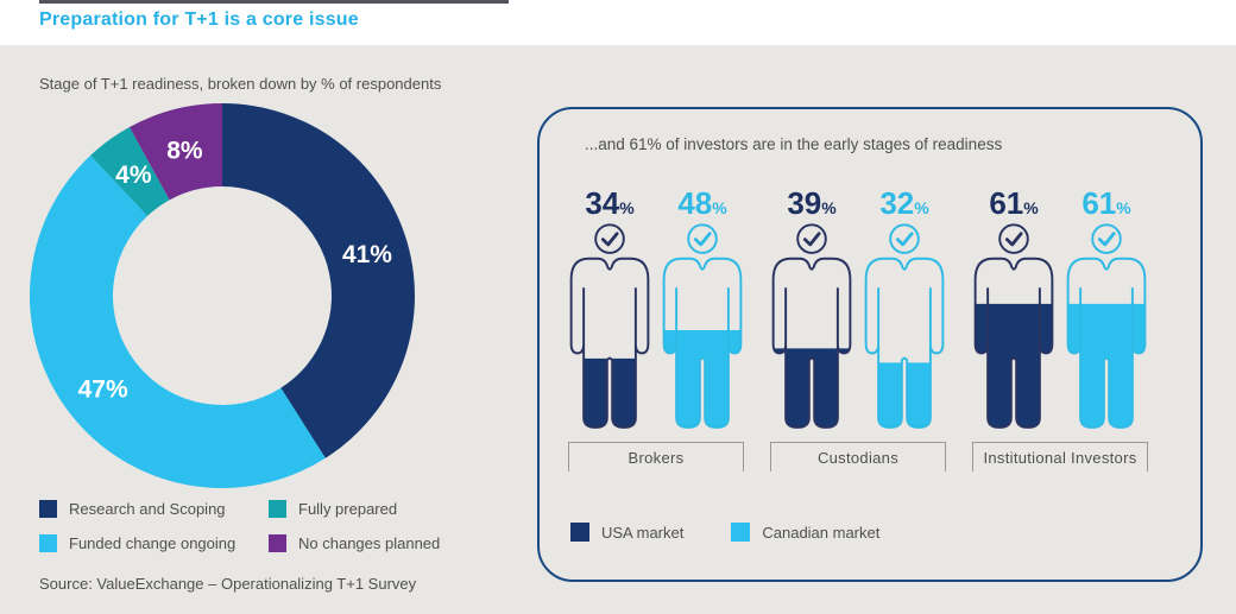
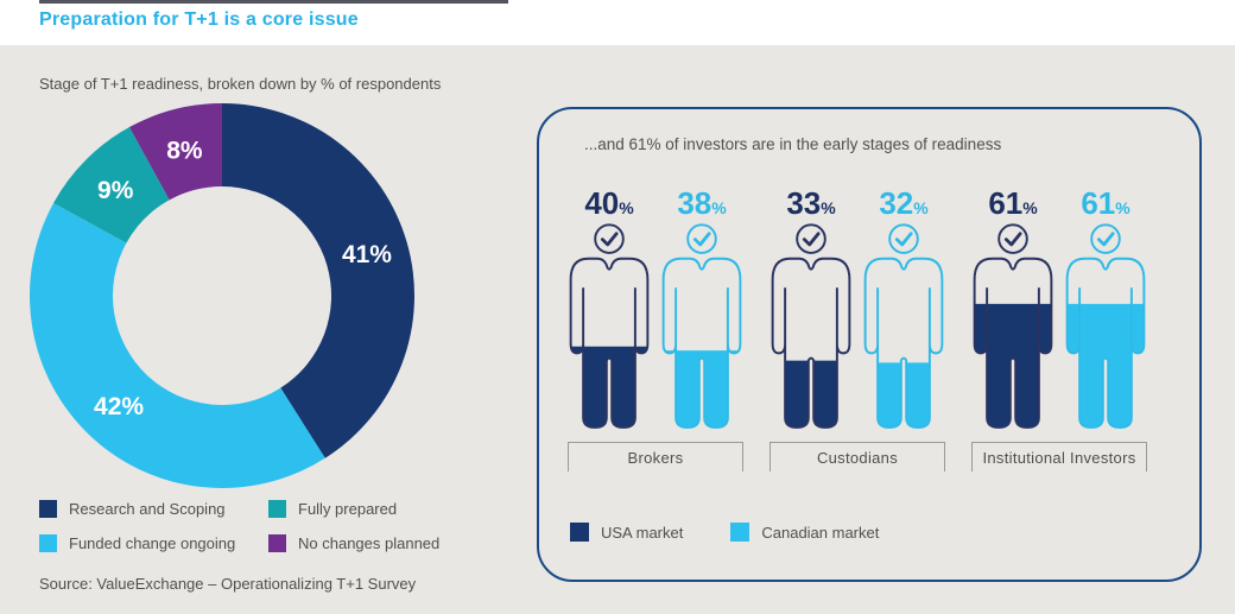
Stage of T+1 readiness, broken down by % of respondents/Funded change ongoing: 47% -> 42%
Stage of T+1 readiness, broken down by % of respondents/Fully prepared: 4% -> 9%
...and 61% of investors are in the early stages of readiness/USA market/Brokers: 34 -> 40
...and 61% of investors are in the early stages of readiness/Canadian market/Brokers: 48 -> 38
...and 61% of investors are in the early stages of readiness/USA market/Custodians: 39 -> 33
